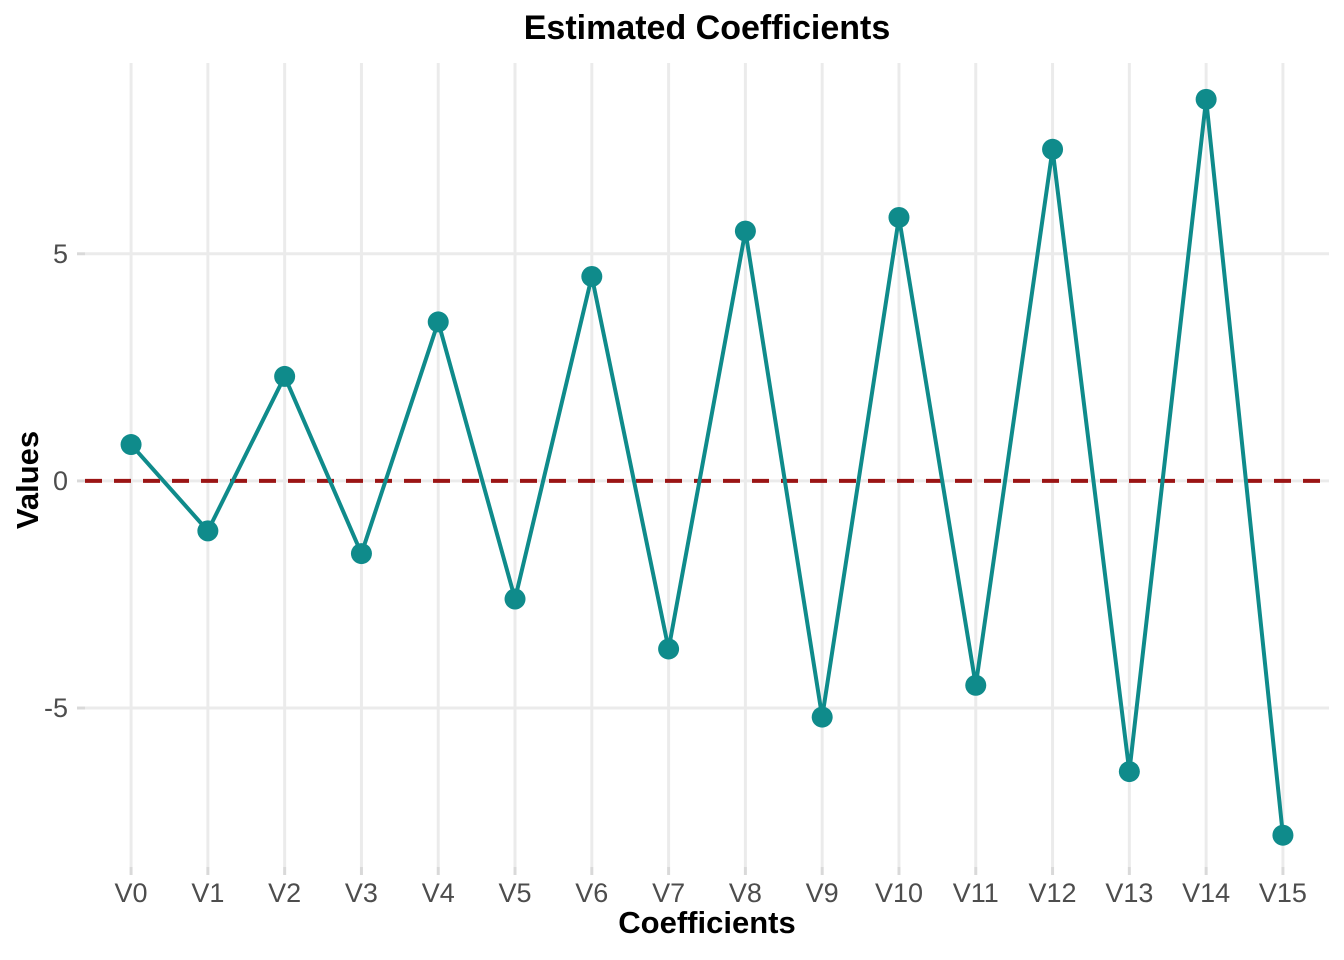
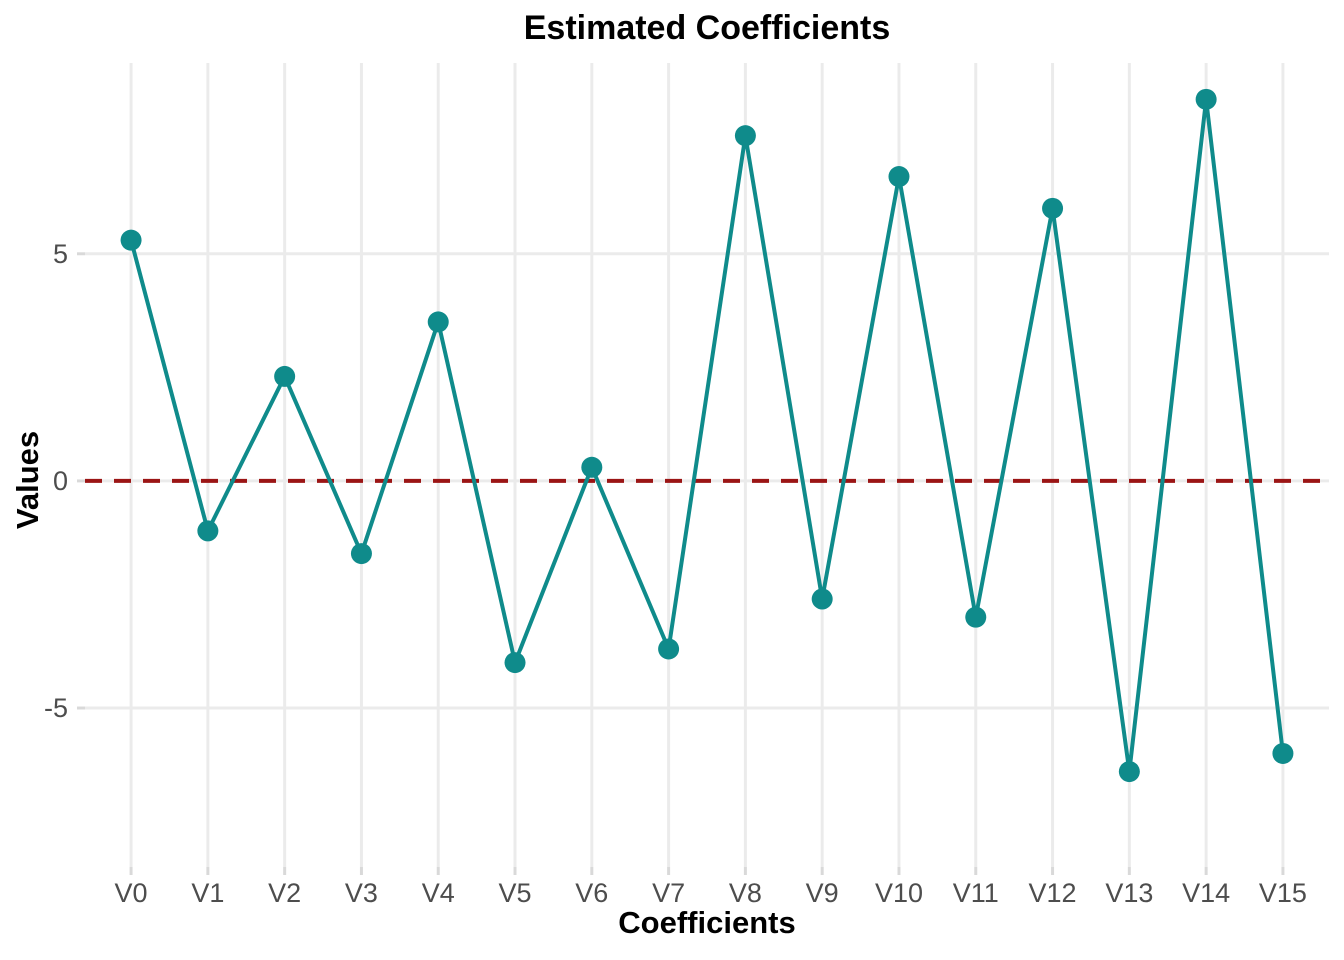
V0: 0.8 -> 5.3
V5: -2.6 -> -4.0
V6: 4.5 -> 0.3
V8: 5.5 -> 7.6
V9: -5.2 -> -2.6
V10: 5.8 -> 6.7
V11: -4.5 -> -3.0
V12: 7.3 -> 6.0
V15: -7.8 -> -6.0
